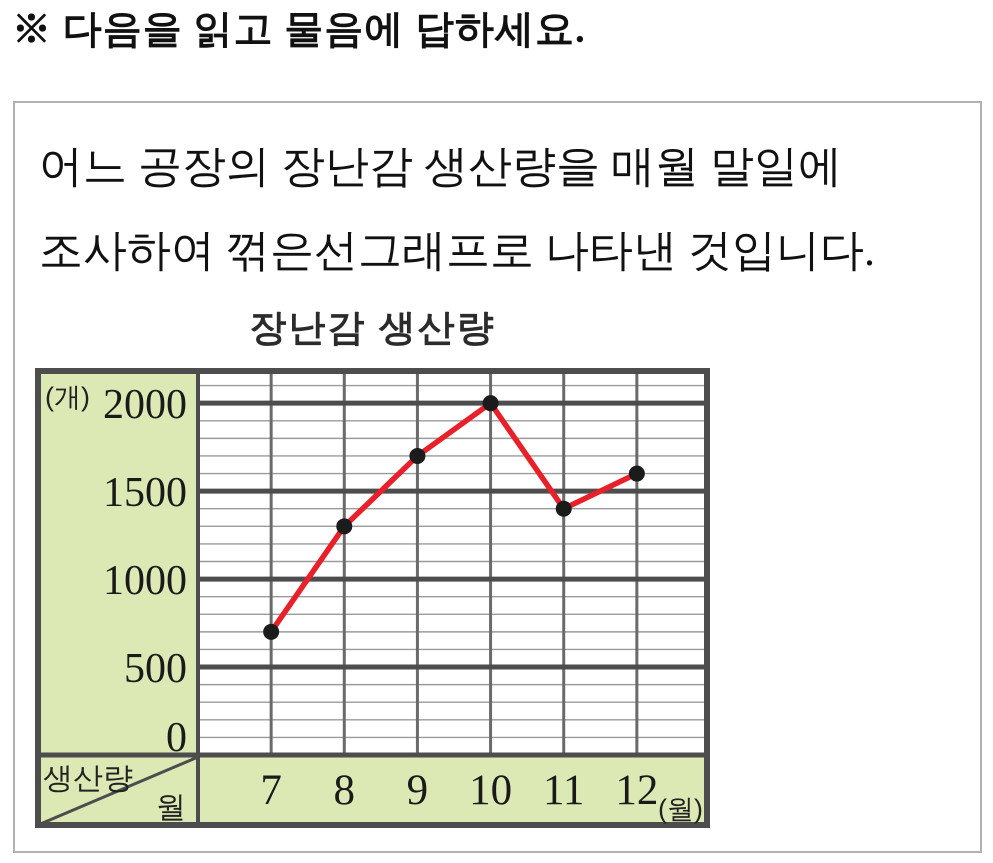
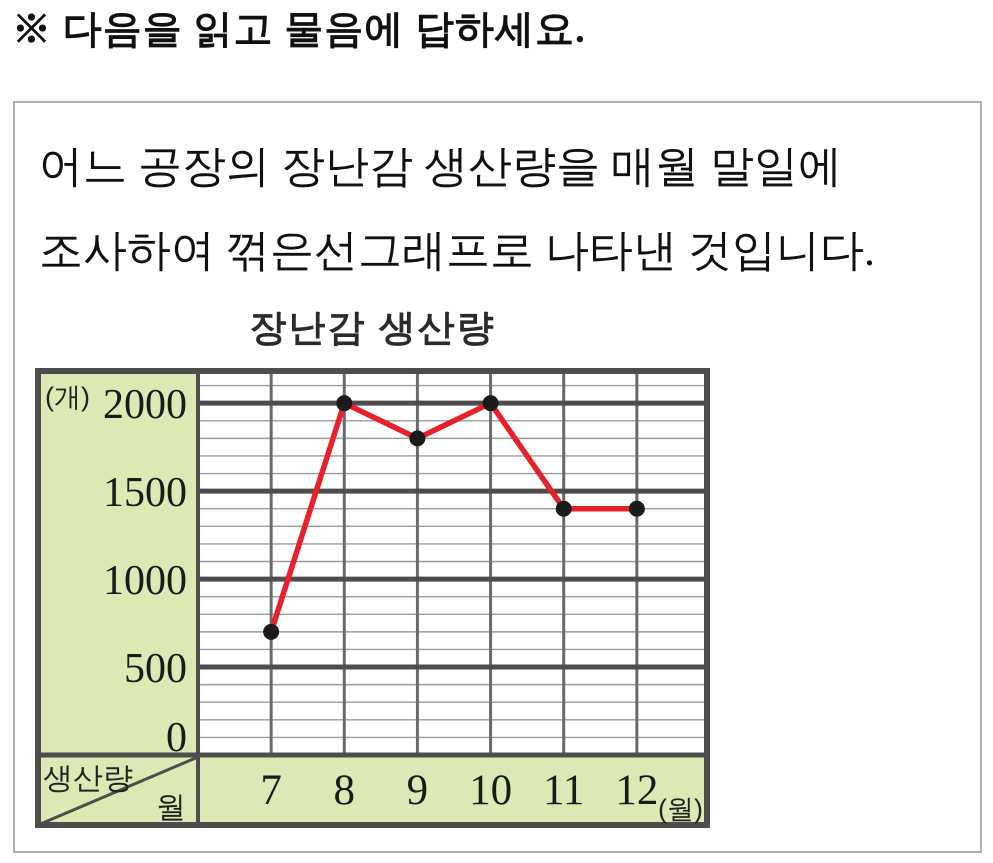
8: 1300 -> 2000
9: 1700 -> 1800
12: 1600 -> 1400
